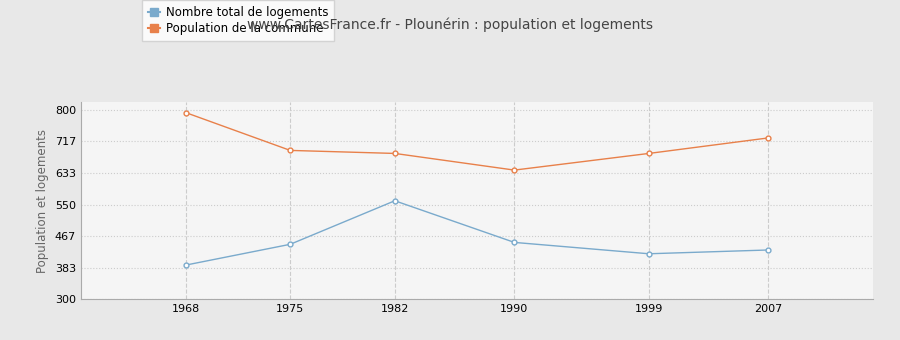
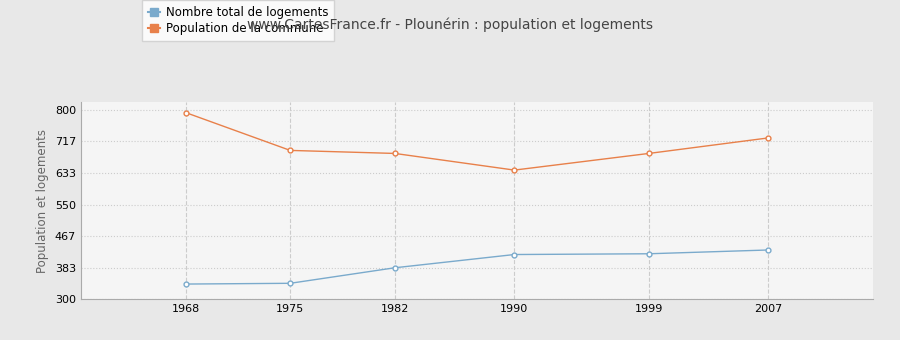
Nombre total de logements/1968: 390 -> 340
Nombre total de logements/1975: 445 -> 342
Nombre total de logements/1982: 560 -> 383
Nombre total de logements/1990: 450 -> 418
